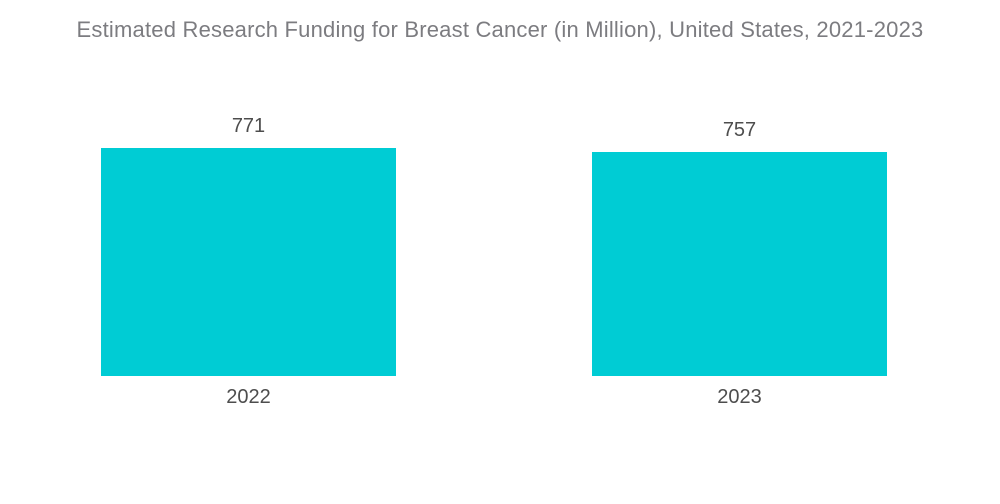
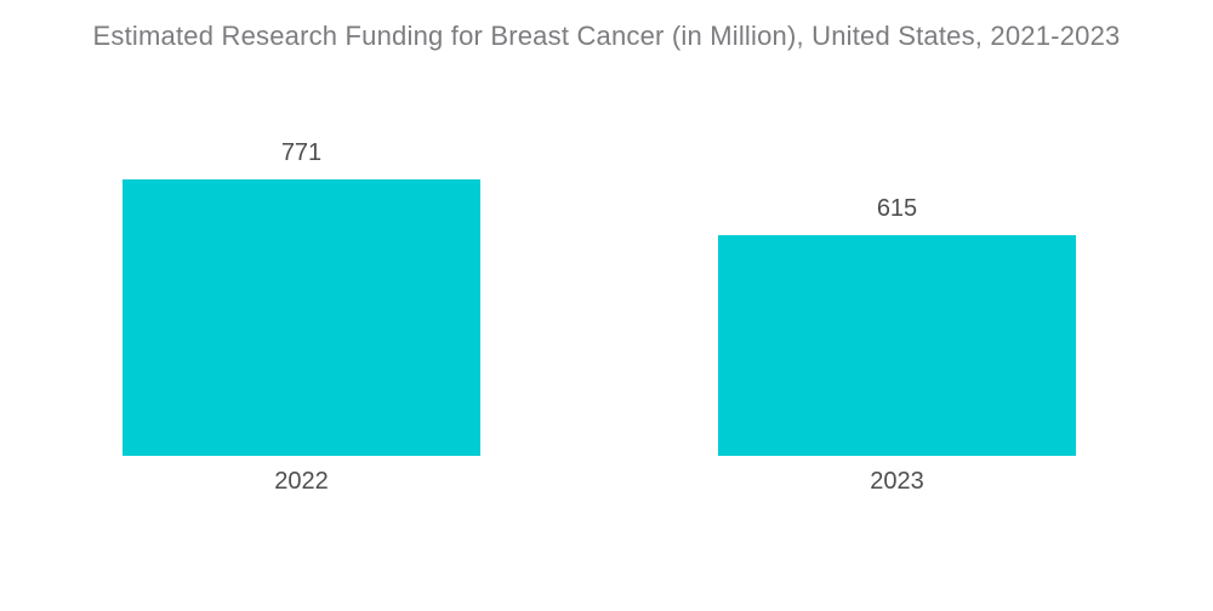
2023: 757 -> 615
